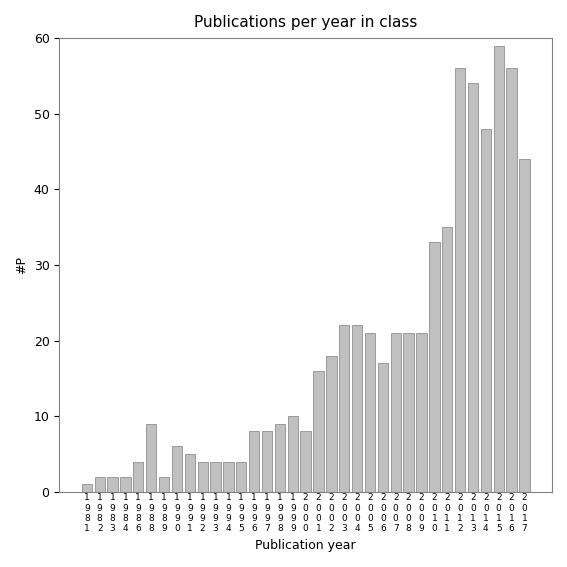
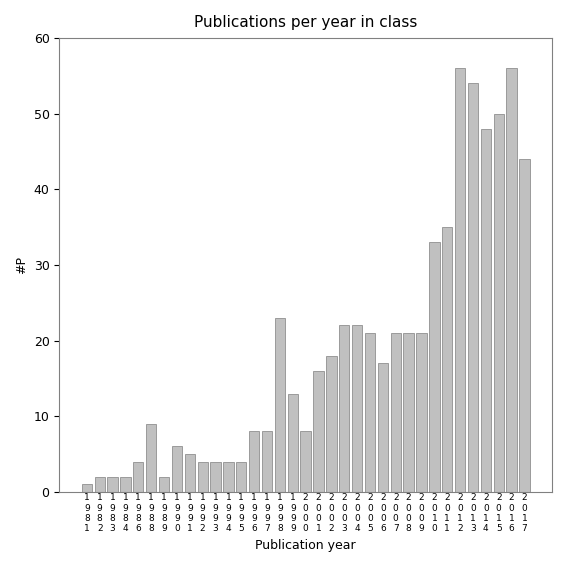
1 9 9 8: 9 -> 23
1 9 9 9: 10 -> 13
2 0 1 5: 59 -> 50
